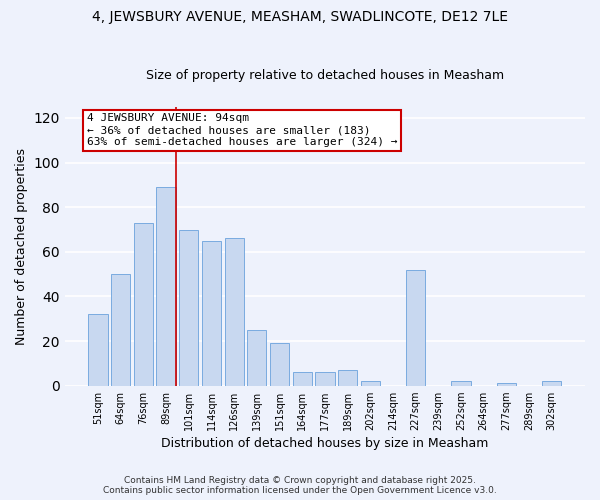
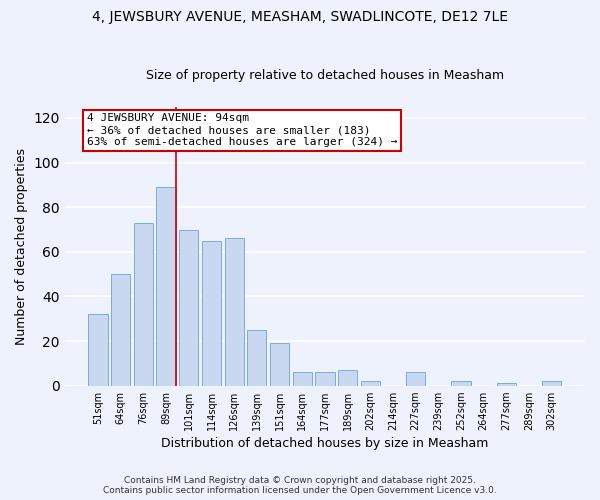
227sqm: 52 -> 6
